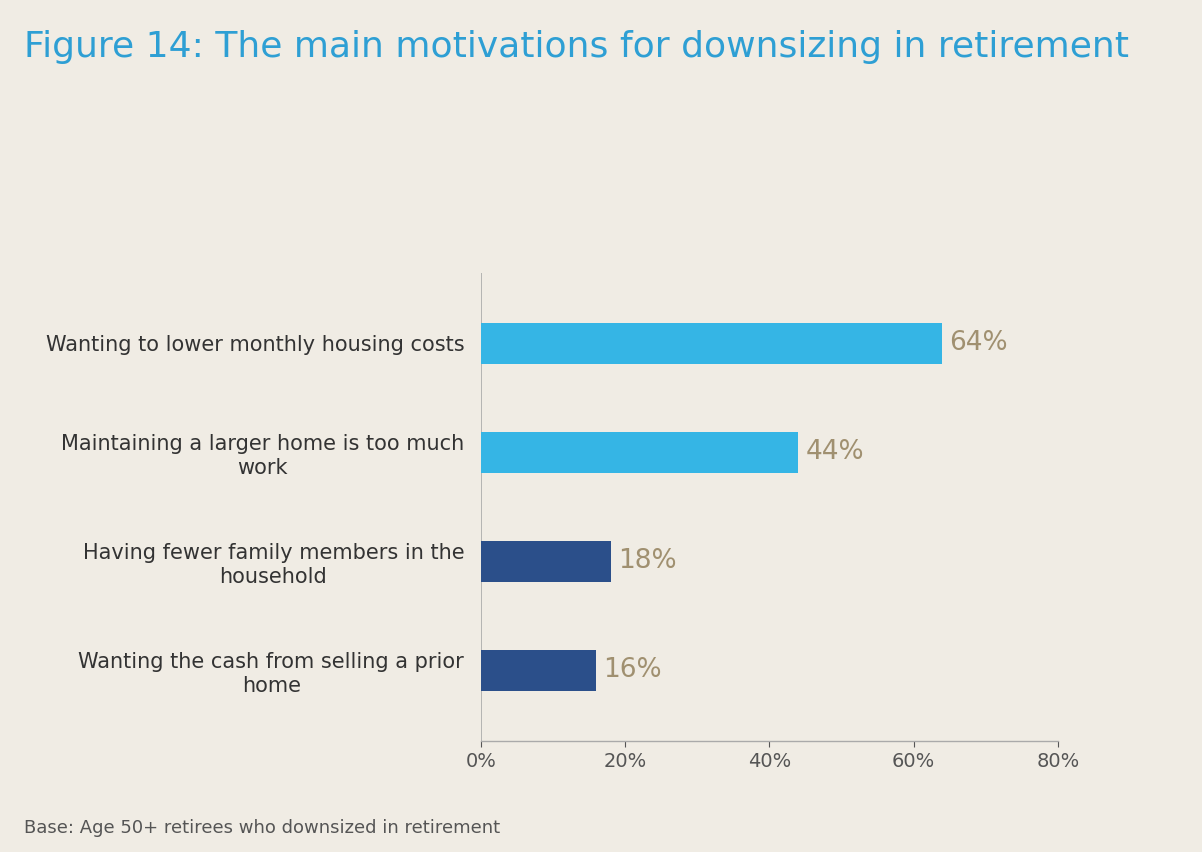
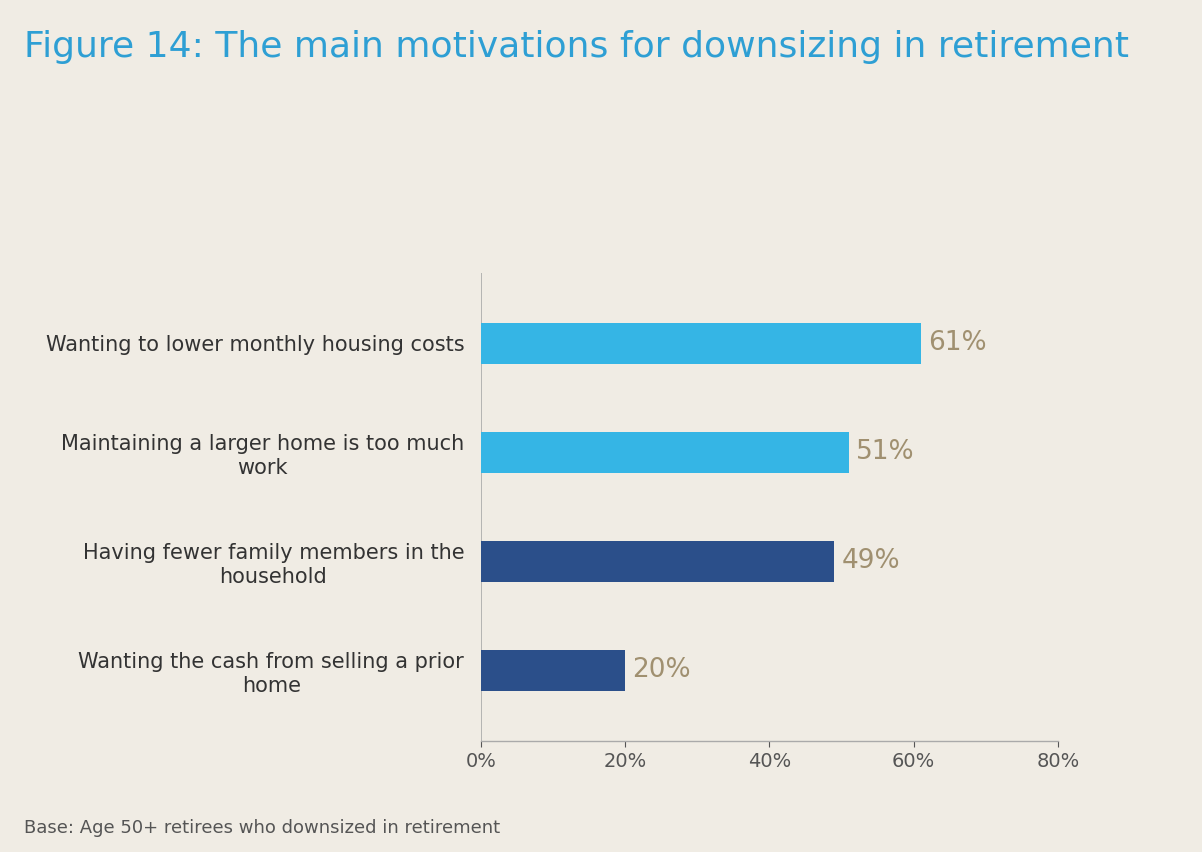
Wanting to lower monthly housing costs: 64% -> 61%
Maintaining a larger home is too much work: 44% -> 51%
Having fewer family members in the household: 18% -> 49%
Wanting the cash from selling a prior home: 16% -> 20%
